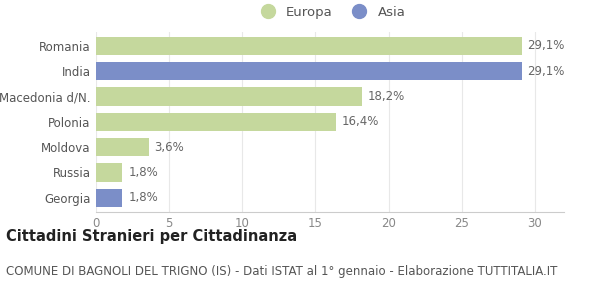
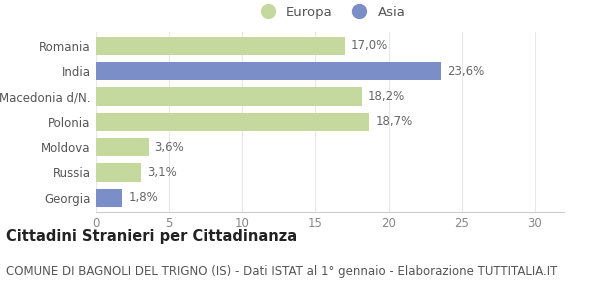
Romania: 29,1% -> 17,0%
India: 29,1% -> 23,6%
Polonia: 16,4% -> 18,7%
Russia: 1,8% -> 3,1%
